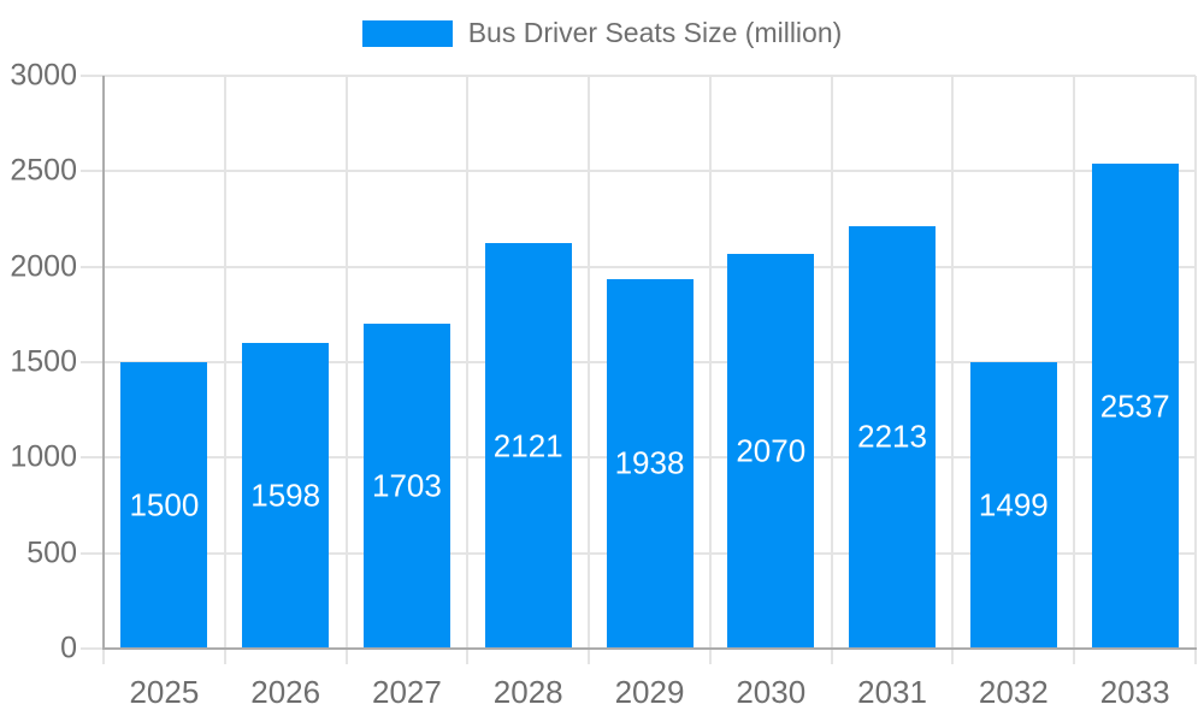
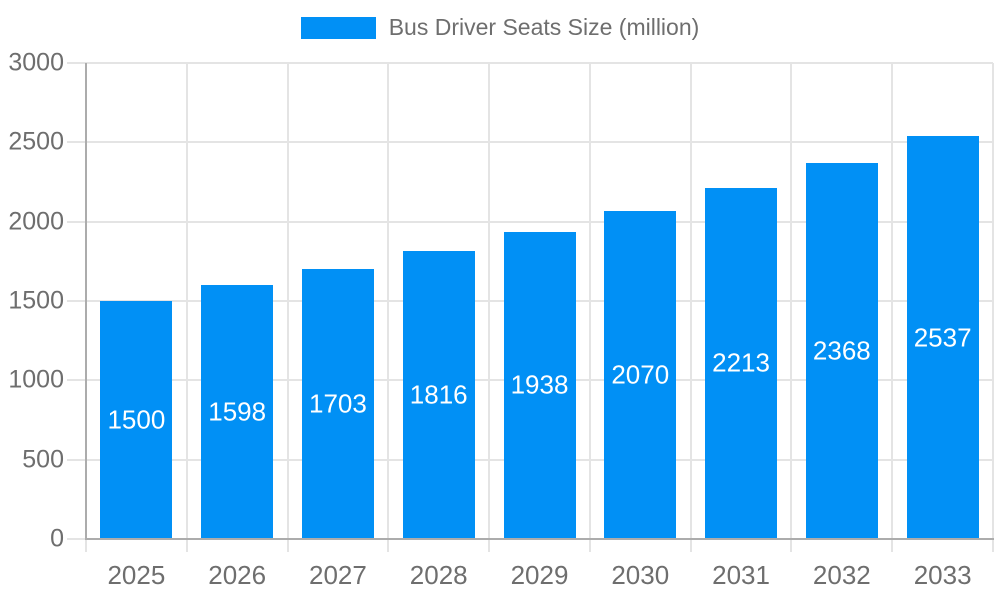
2028: 2121 -> 1816
2032: 1499 -> 2368
